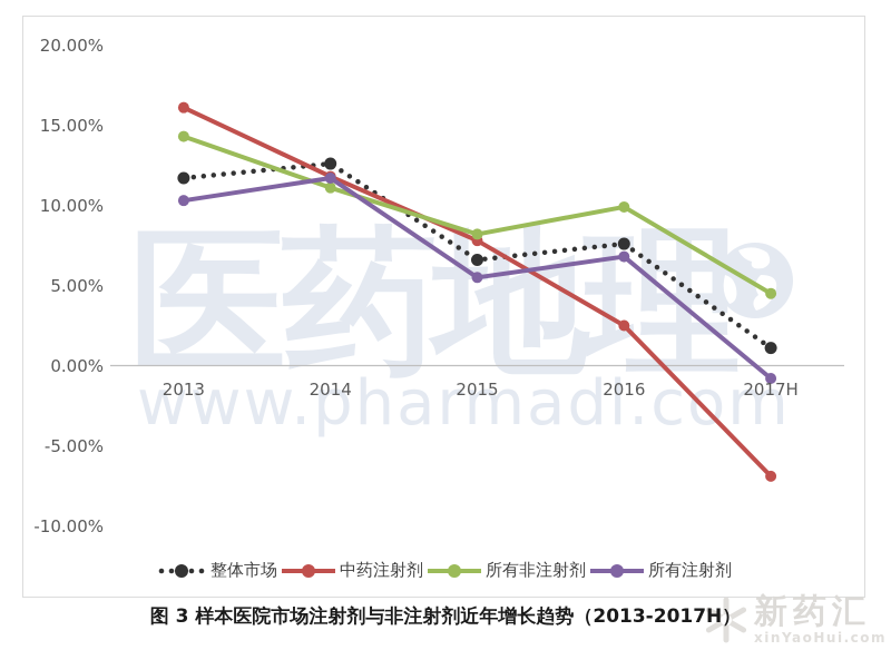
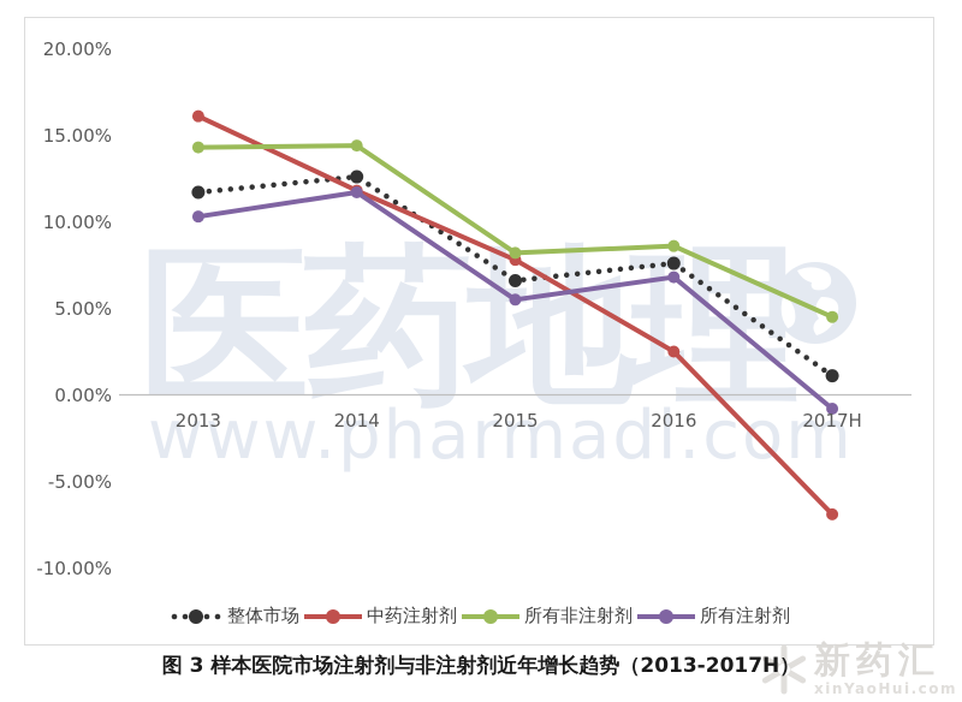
所有非注射剂/2014: 11.1% -> 14.4%
所有非注射剂/2016: 9.9% -> 8.6%
